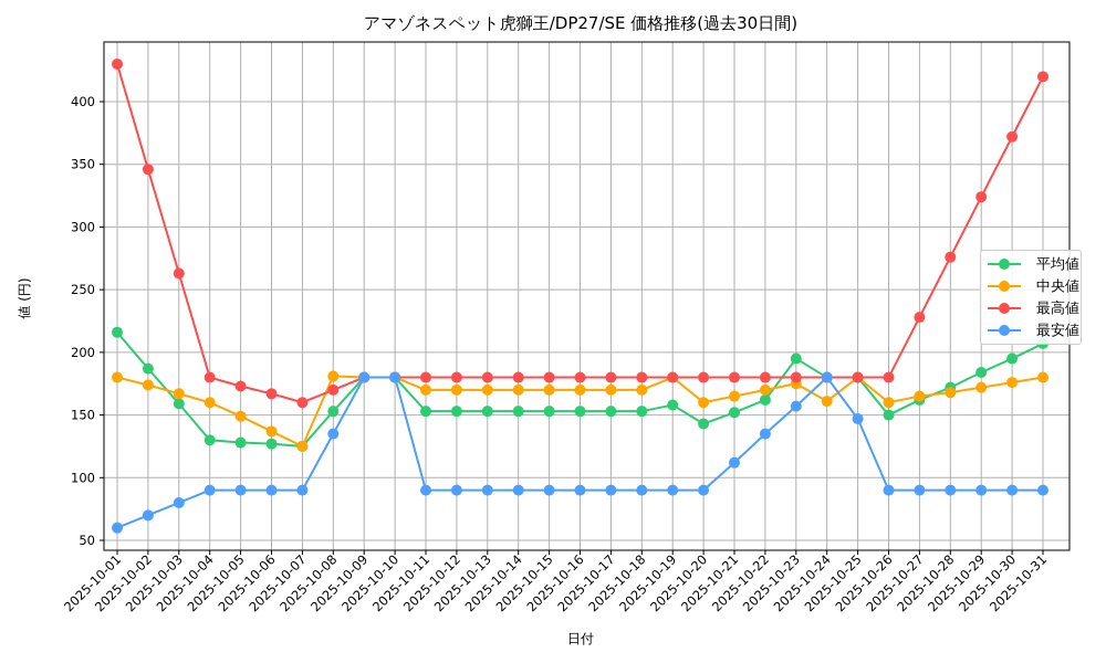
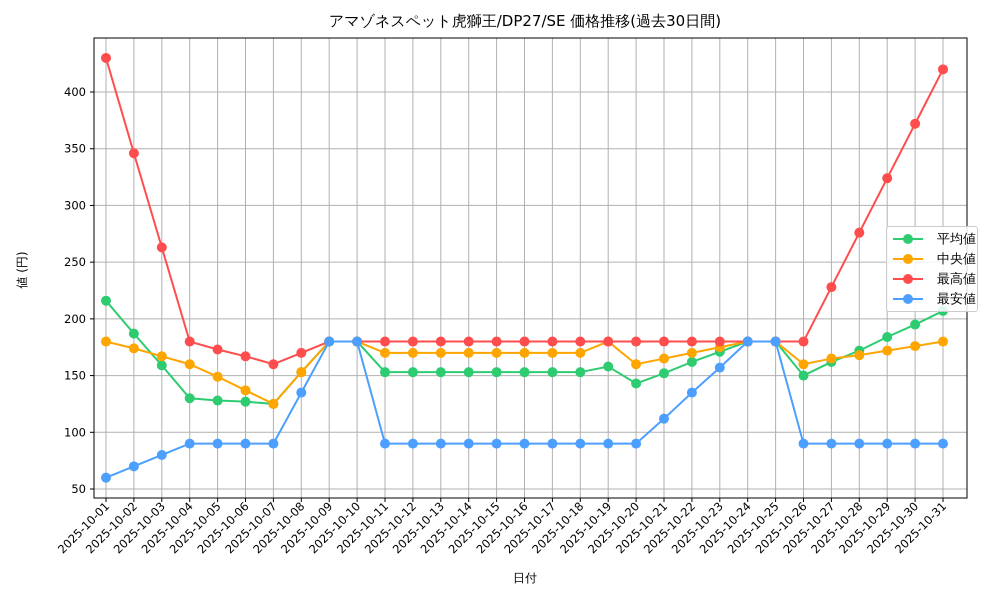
中央値/2025-10-08: 181 -> 153
平均値/2025-10-23: 195 -> 171
中央値/2025-10-24: 161 -> 180
最安値/2025-10-25: 147 -> 180
